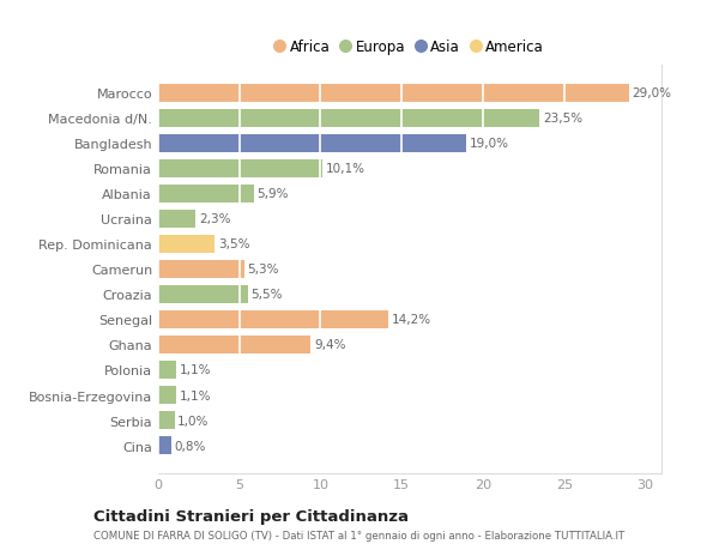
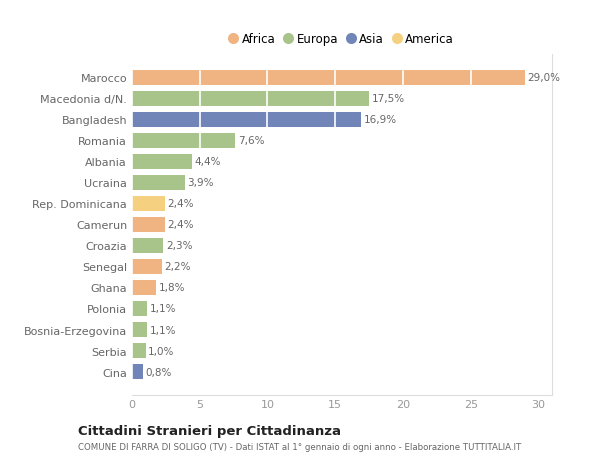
Macedonia d/N.: 23,5% -> 17,5%
Bangladesh: 19,0% -> 16,9%
Romania: 10,1% -> 7,6%
Albania: 5,9% -> 4,4%
Ucraina: 2,3% -> 3,9%
Rep. Dominicana: 3,5% -> 2,4%
Camerun: 5,3% -> 2,4%
Croazia: 5,5% -> 2,3%
Senegal: 14,2% -> 2,2%
Ghana: 9,4% -> 1,8%
